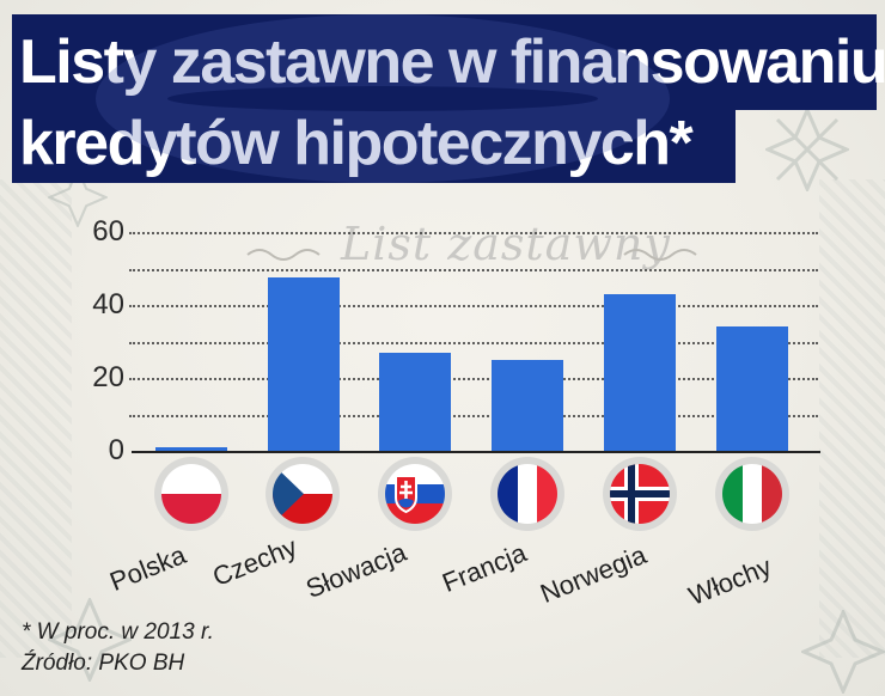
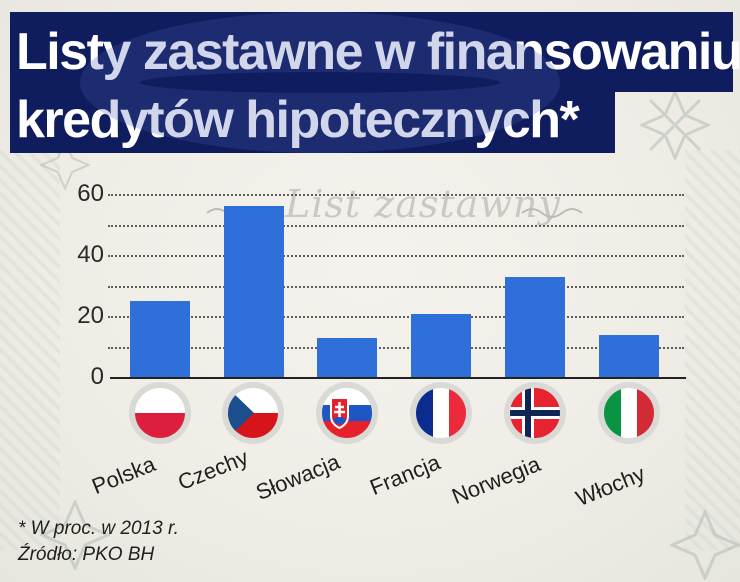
Polska: 1 -> 25
Czechy: 48 -> 56
Słowacja: 27 -> 13
Francja: 25 -> 21
Norwegia: 43 -> 33
Włochy: 34 -> 14
